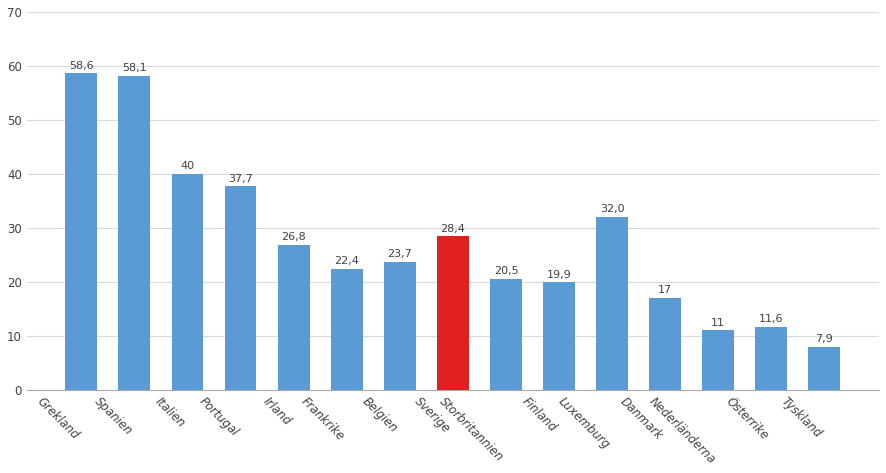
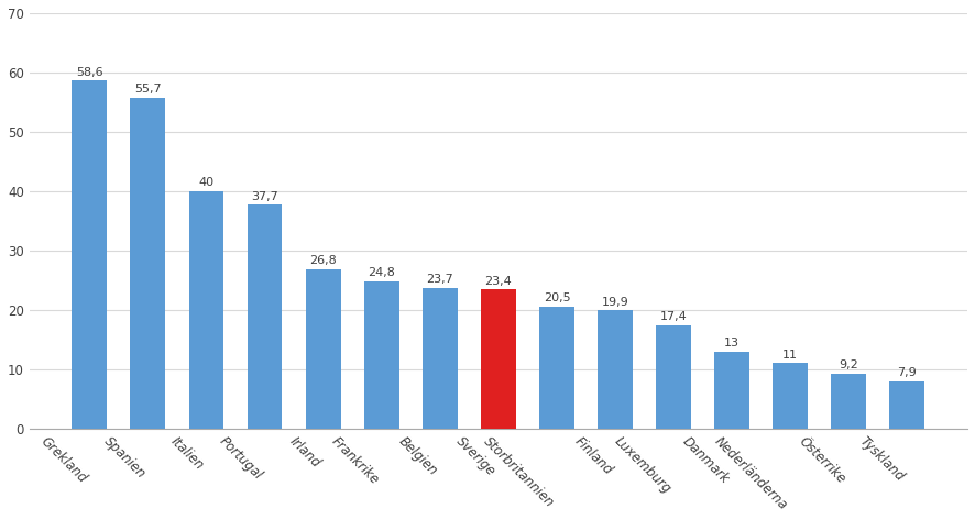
Spanien: 58,1 -> 55,7
Frankrike: 22,4 -> 24,8
Sverige: 28,4 -> 23,4
Luxemburg: 32,0 -> 17,4
Danmark: 17 -> 13
Österrike: 11,6 -> 9,2
